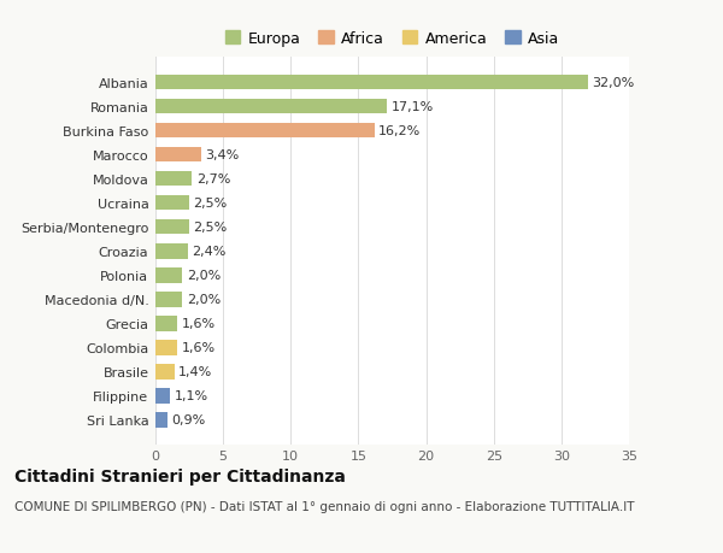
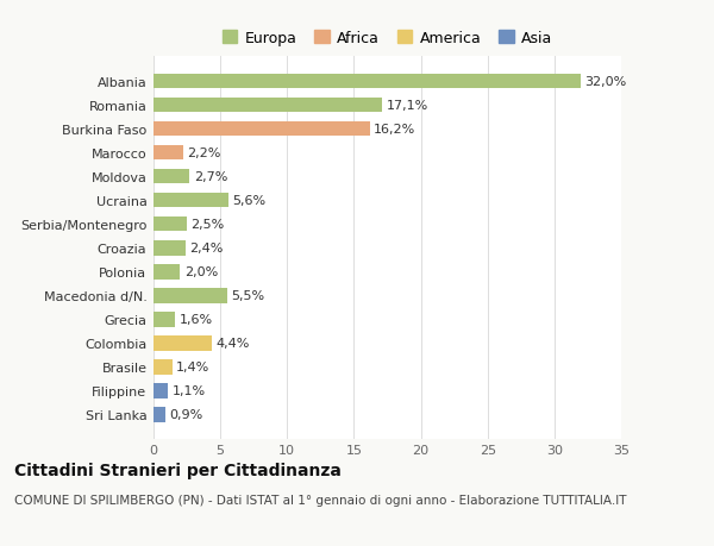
Marocco: 3,4% -> 2,2%
Ucraina: 2,5% -> 5,6%
Macedonia d/N.: 2,0% -> 5,5%
Colombia: 1,6% -> 4,4%
